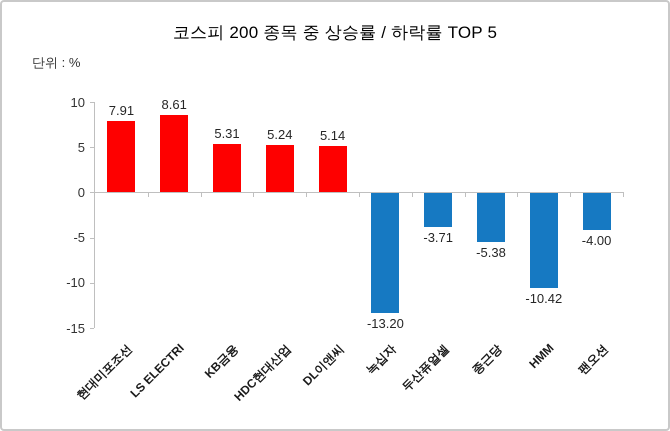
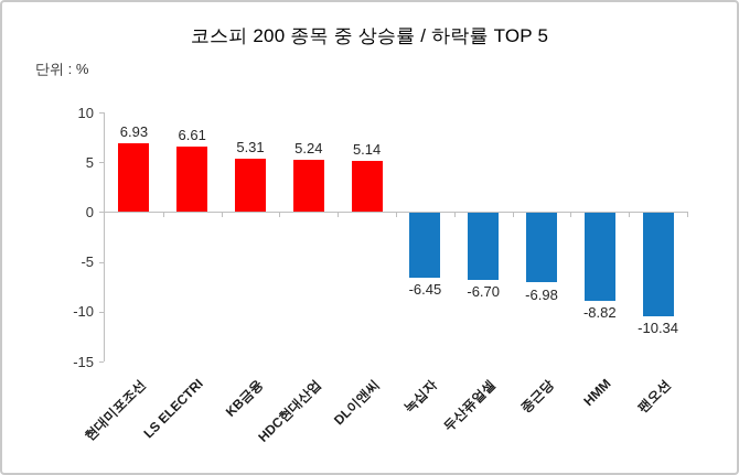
현대미포조선: 7.91 -> 6.93
LS ELECTRI: 8.61 -> 6.61
녹십자: -13.20 -> -6.45
두산퓨얼셀: -3.71 -> -6.70
종근당: -5.38 -> -6.98
HMM: -10.42 -> -8.82
팬오션: -4.00 -> -10.34
